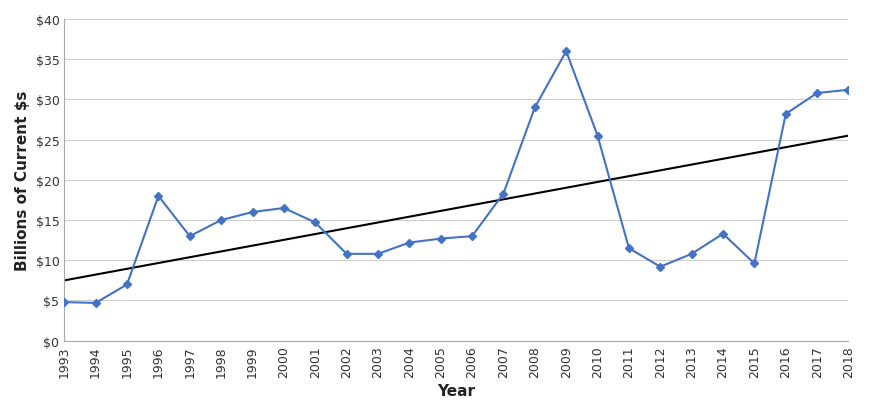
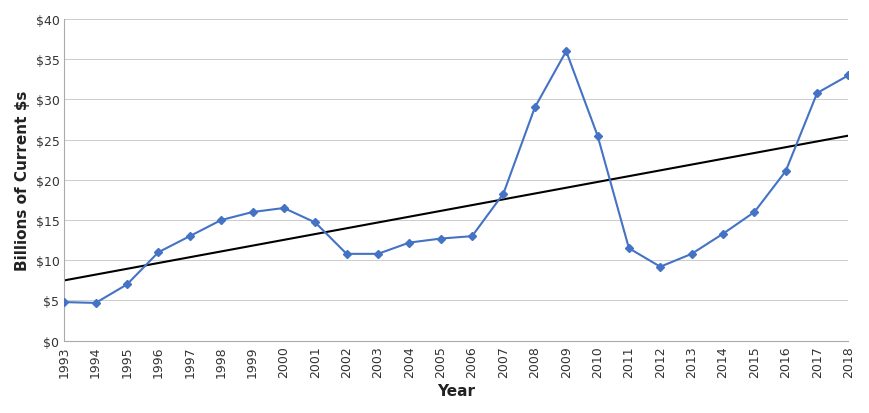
1996: $18.0 -> $11.0
2015: $9.6 -> $16.0
2016: $28.2 -> $21.1
2018: $31.2 -> $33.0
